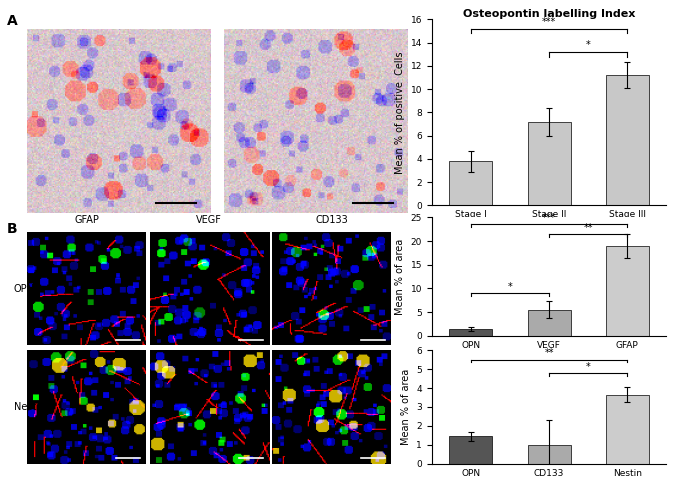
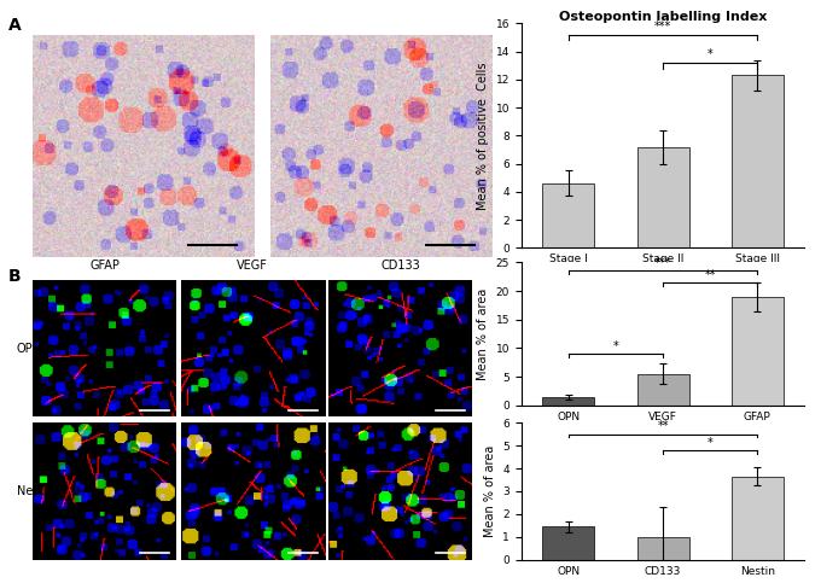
Osteopontin labelling Index/Stage I: 3.8 -> 4.6
Osteopontin labelling Index/Stage III: 11.2 -> 12.3
